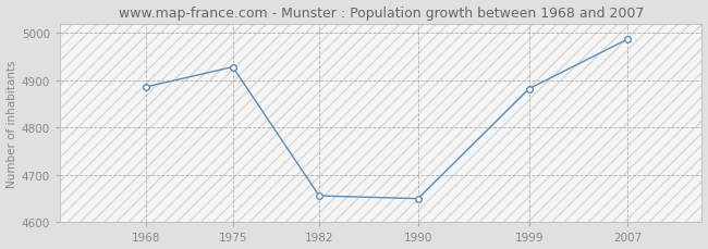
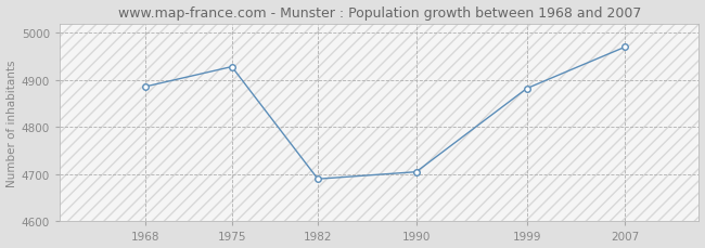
1982: 4656 -> 4690
1990: 4650 -> 4705
2007: 4987 -> 4970
